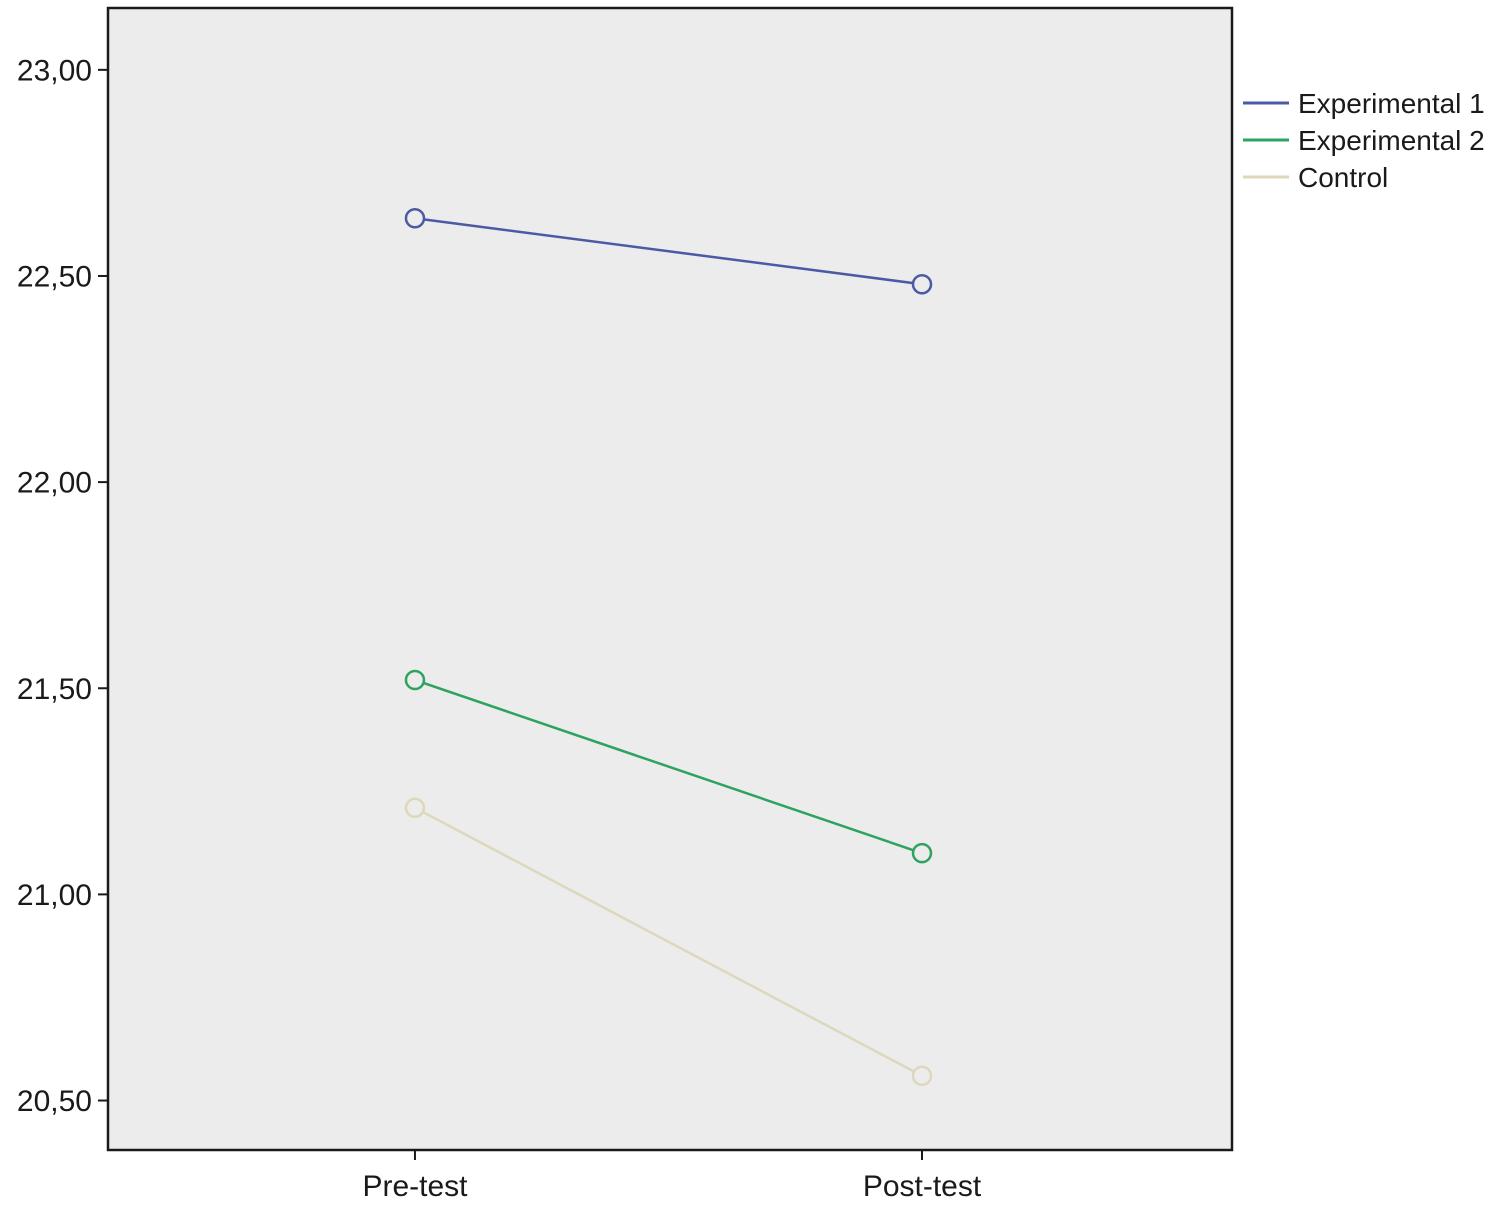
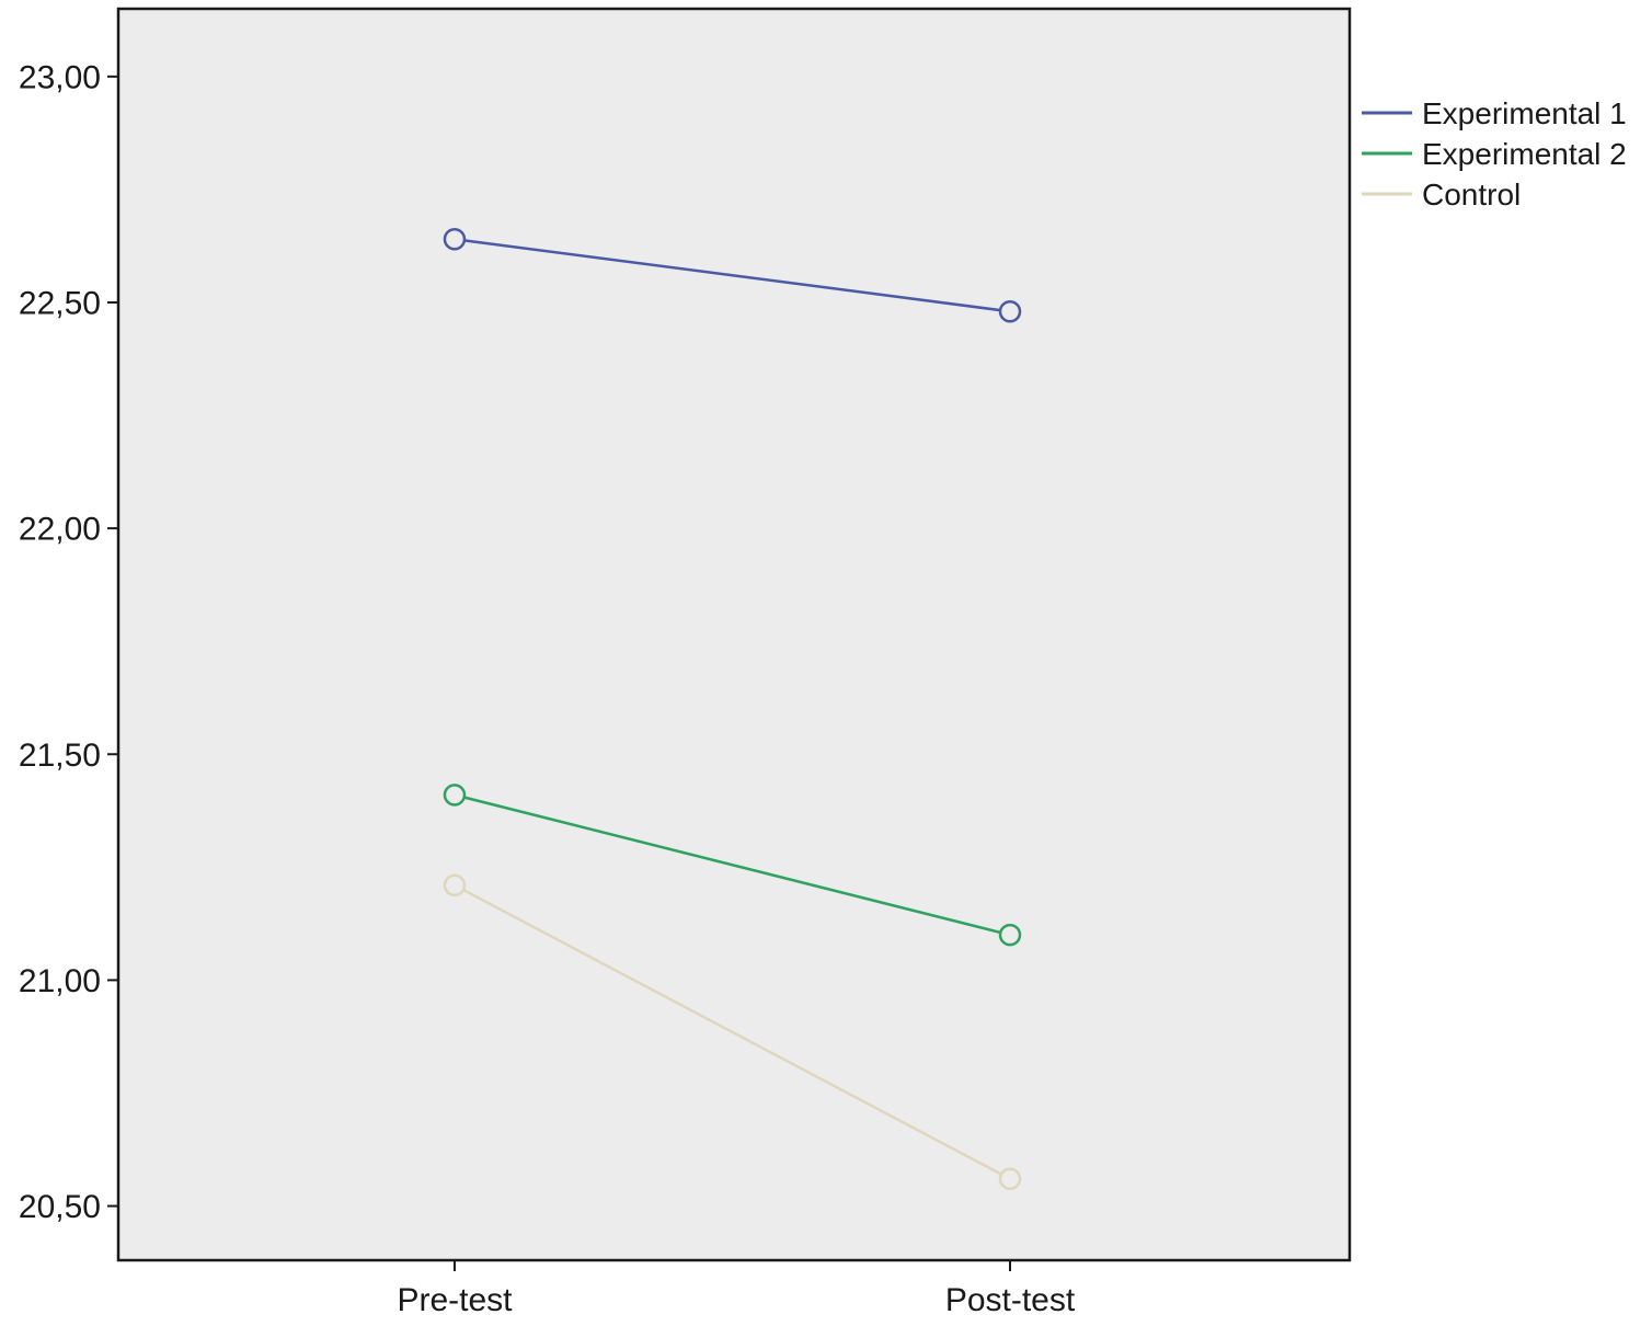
Experimental 2/Pre-test: 21,52 -> 21,41
